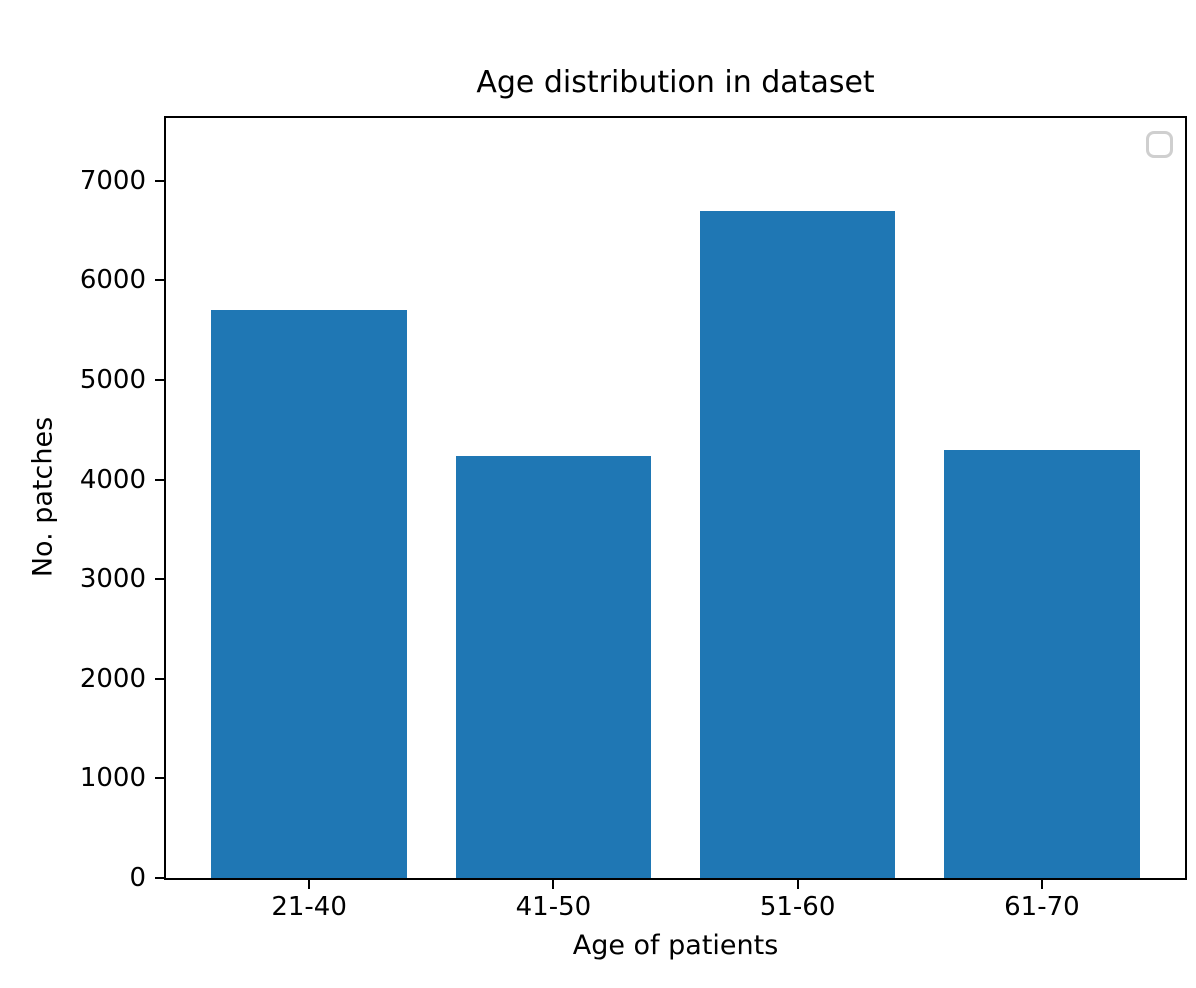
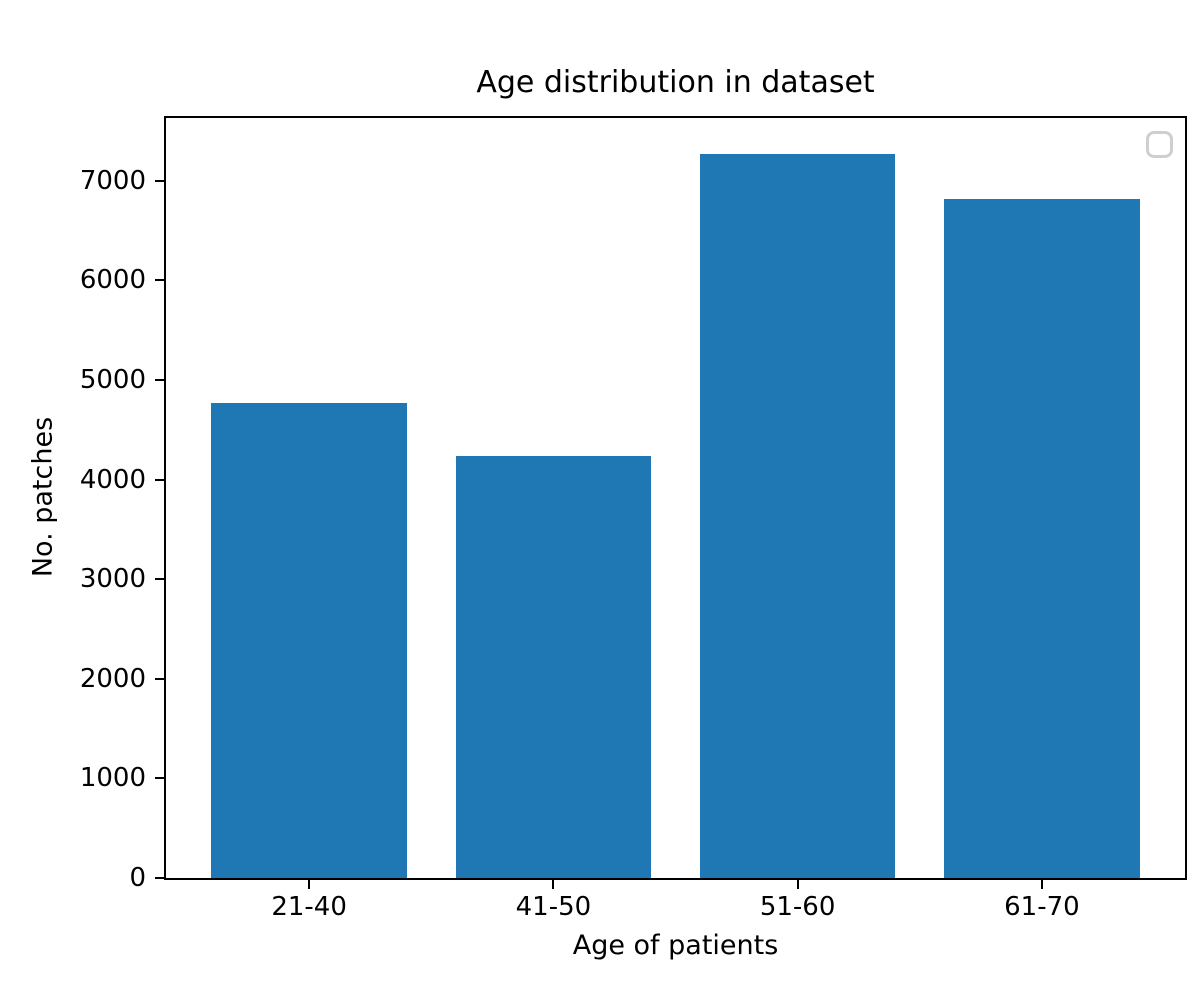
21-40: 5700 -> 4800
51-60: 6700 -> 7300
61-70: 4300 -> 6800
